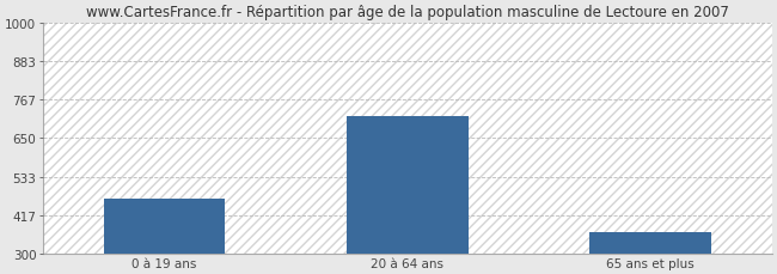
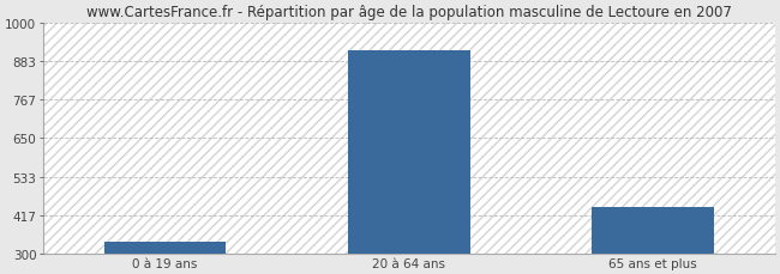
0 à 19 ans: 465 -> 336
20 à 64 ans: 715 -> 916
65 ans et plus: 365 -> 440
